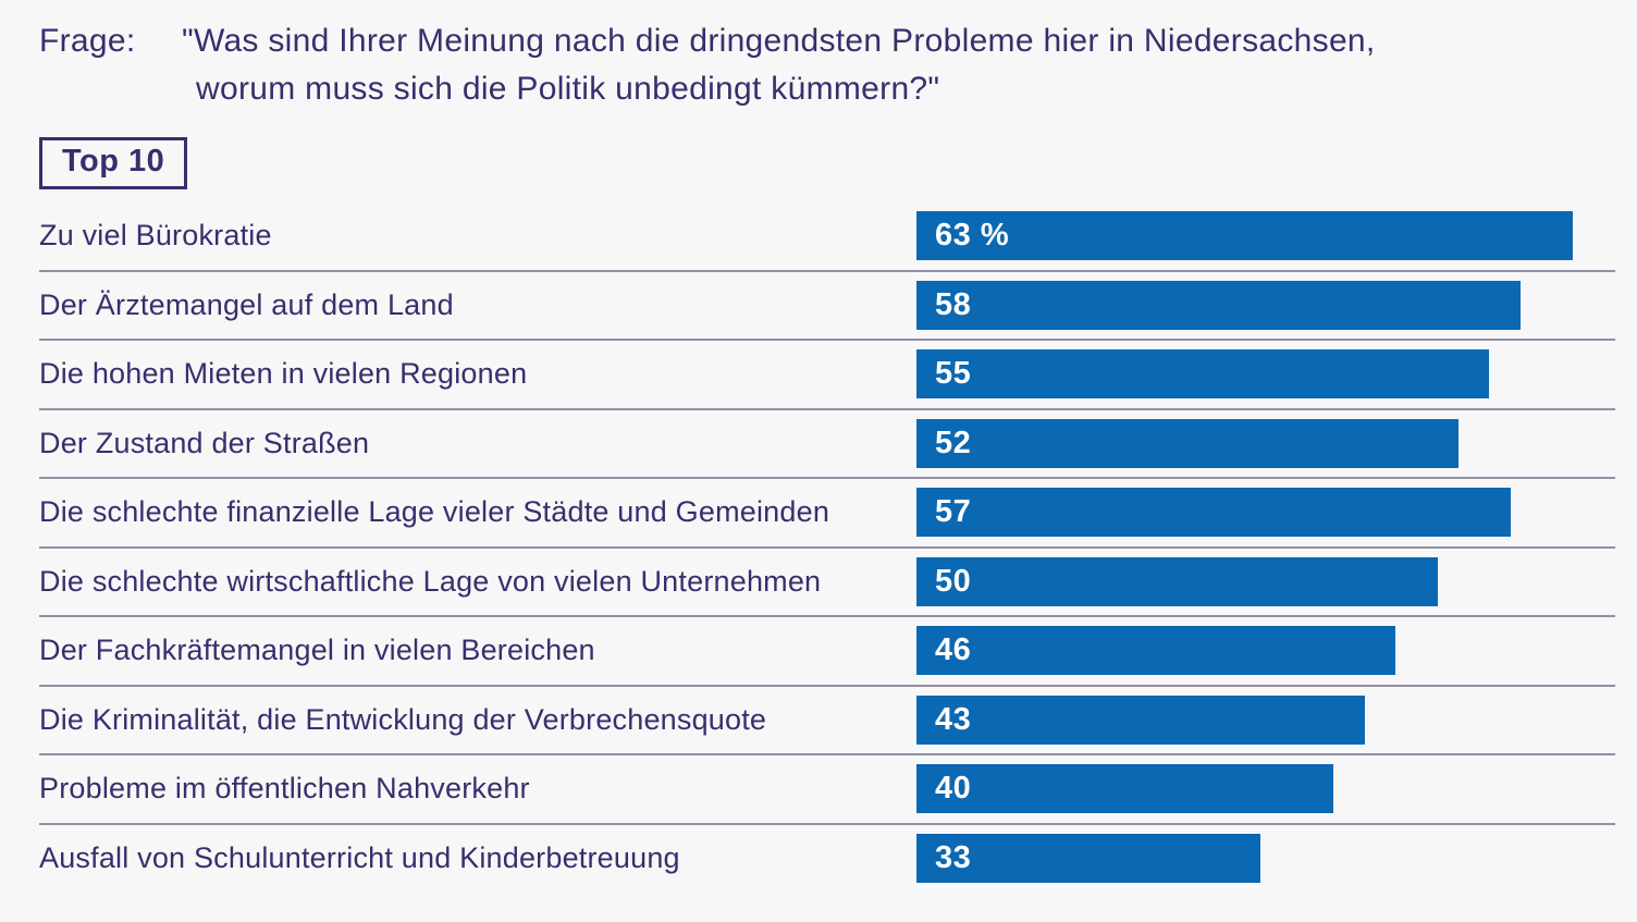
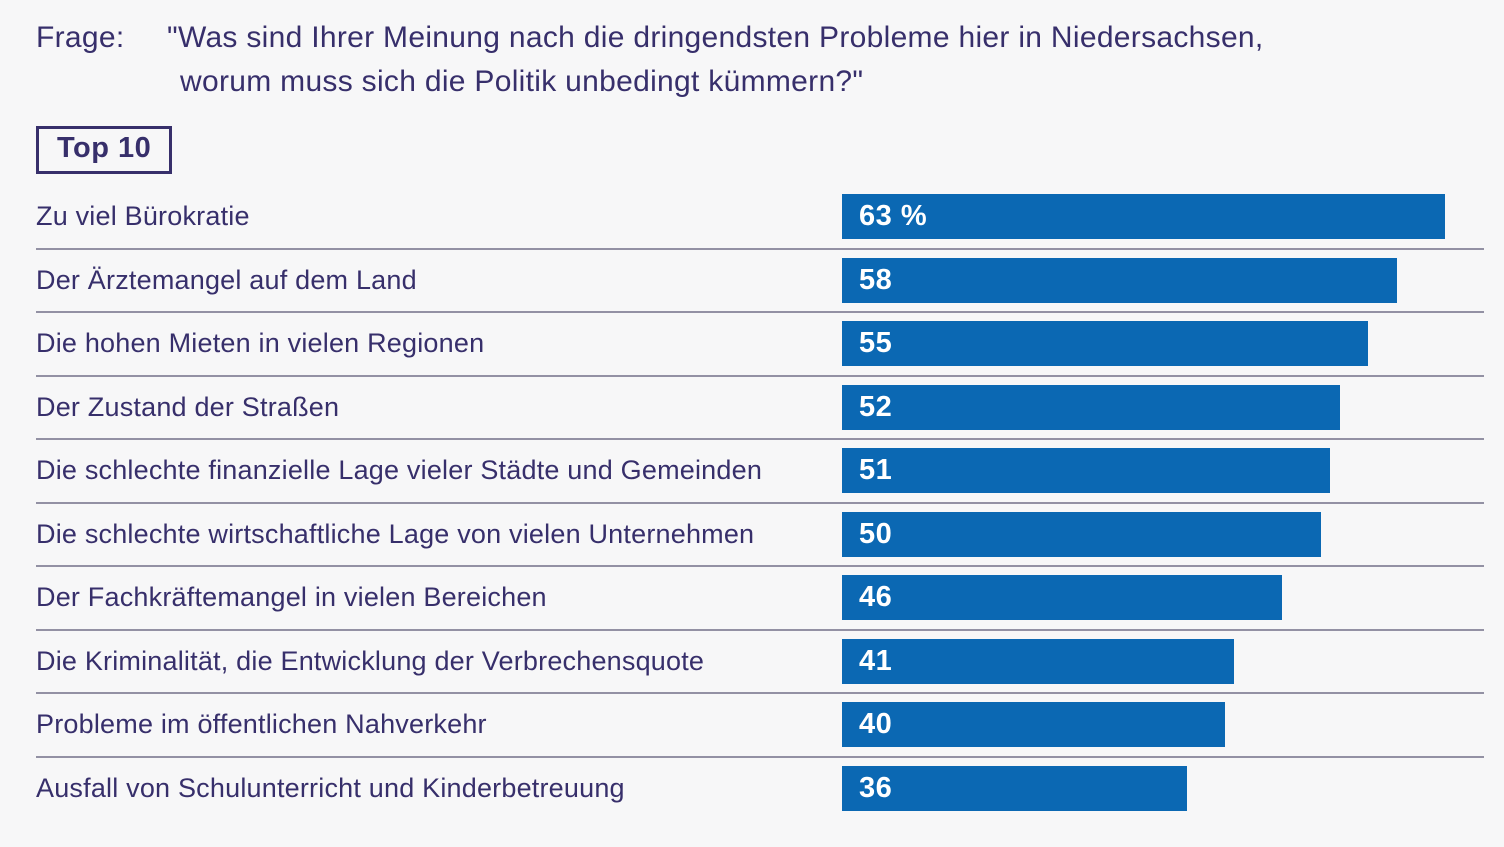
Die schlechte finanzielle Lage vieler Städte und Gemeinden: 57 -> 51
Die Kriminalität, die Entwicklung der Verbrechensquote: 43 -> 41
Ausfall von Schulunterricht und Kinderbetreuung: 33 -> 36
